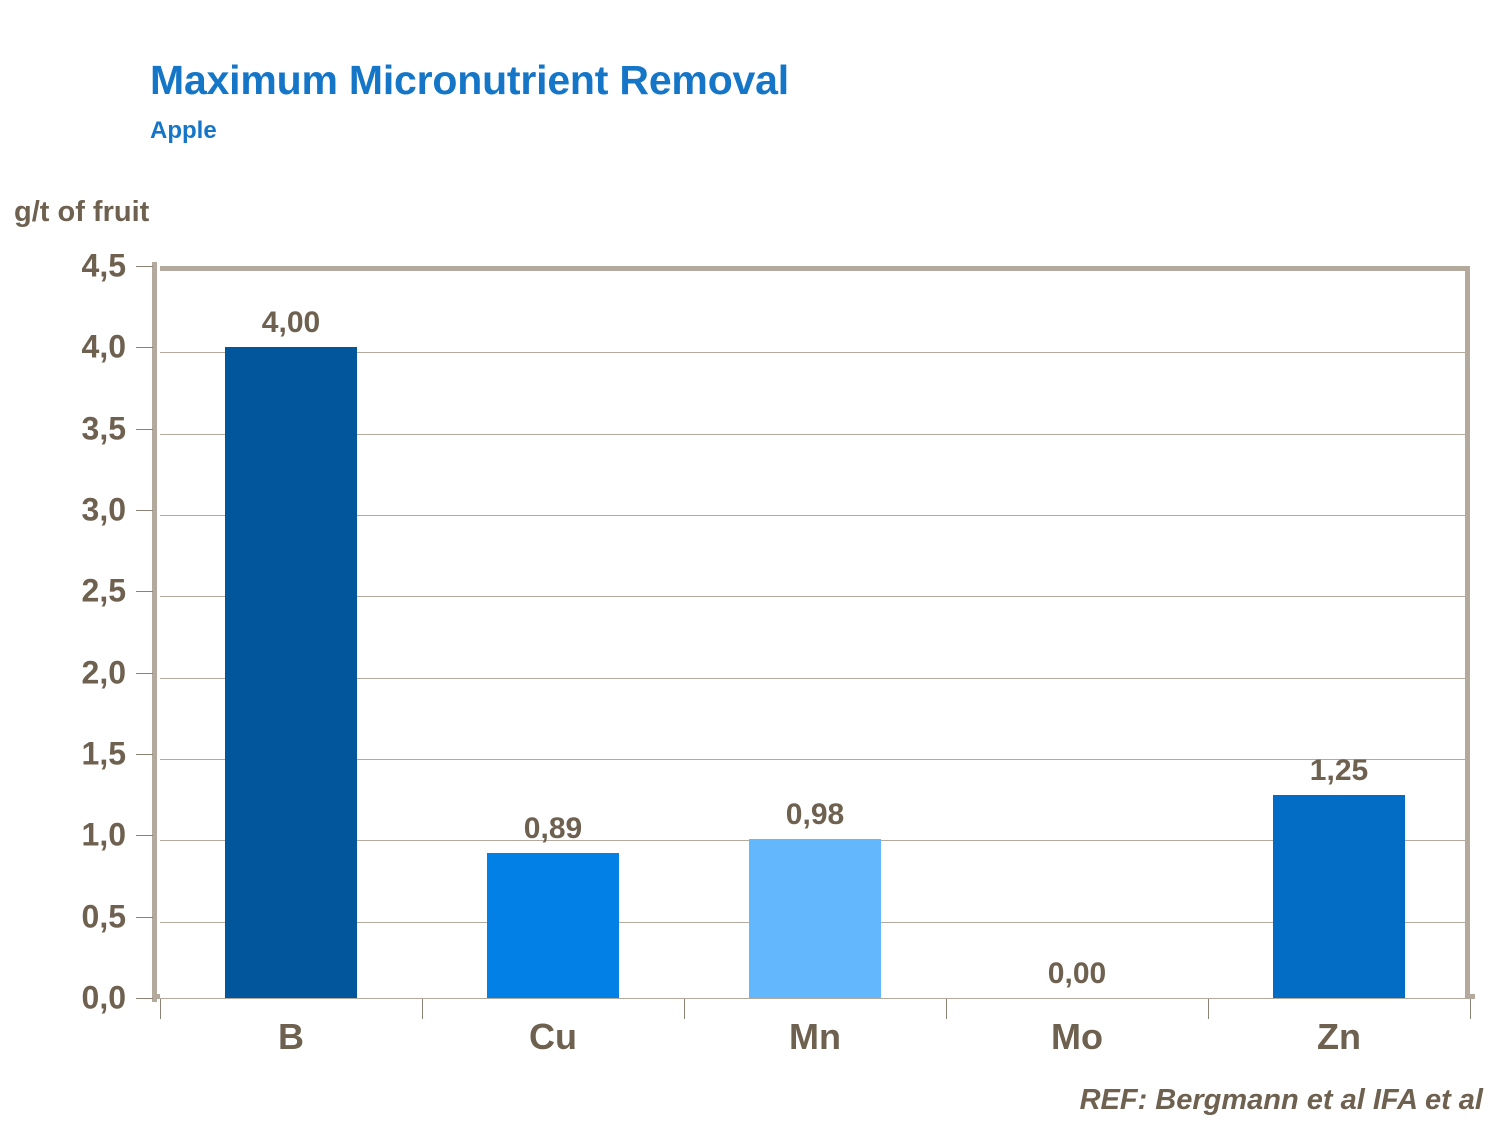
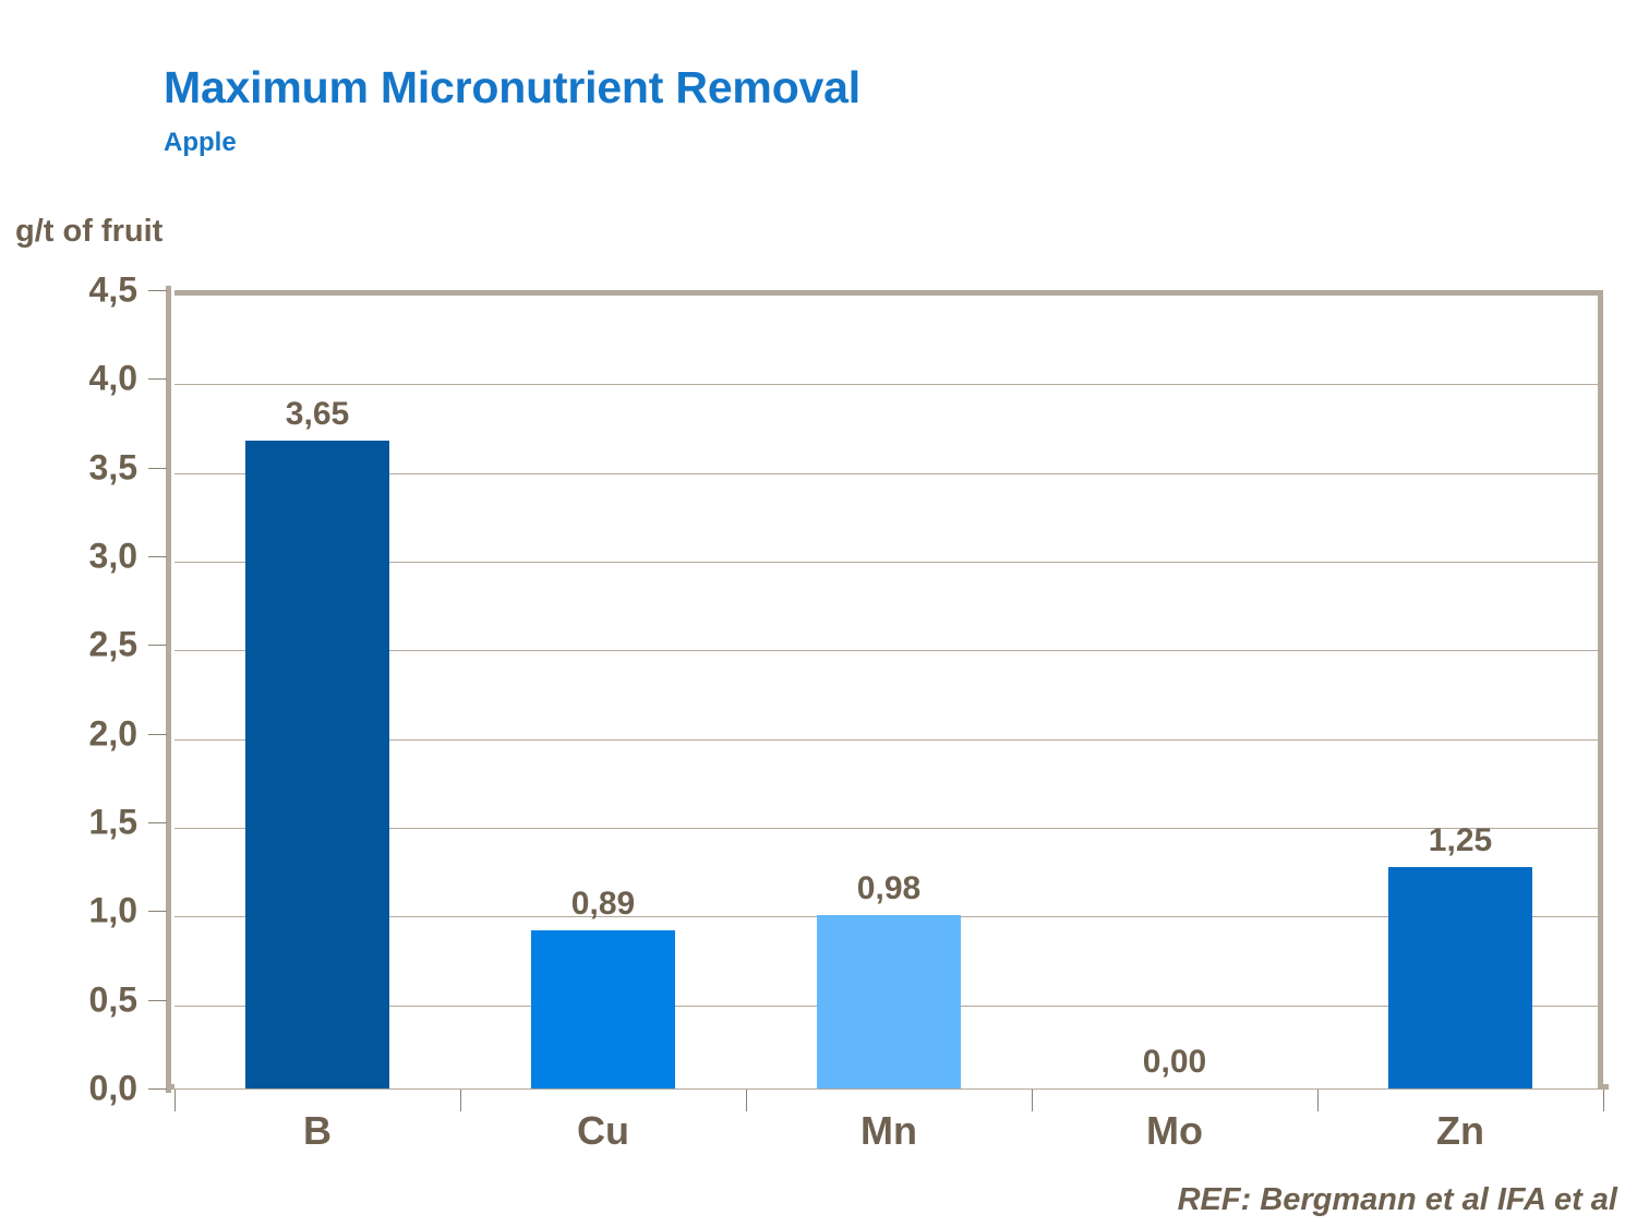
B: 4,00 -> 3,65
